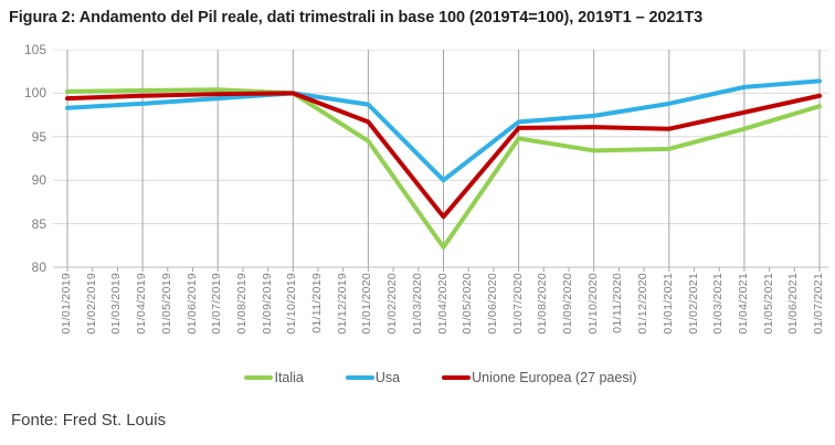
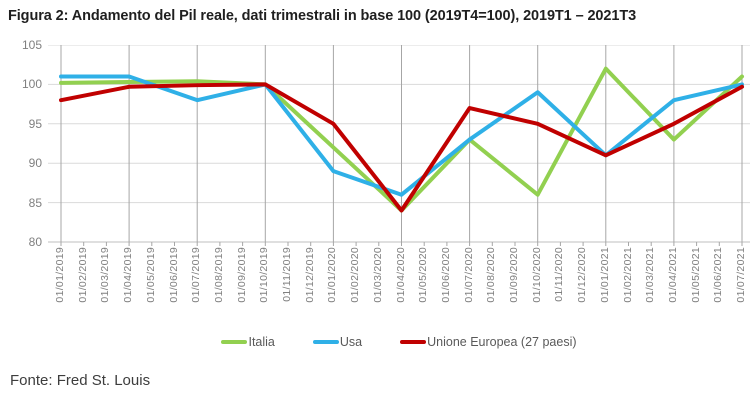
Usa/01/01/2019: 98 -> 101
Unione Europea (27 paesi)/01/01/2019: 99 -> 98
Usa/01/04/2019: 99 -> 101
Usa/01/07/2019: 99 -> 98
Italia/01/01/2020: 94 -> 92
Usa/01/01/2020: 99 -> 89
Unione Europea (27 paesi)/01/01/2020: 97 -> 95
Italia/01/04/2020: 82 -> 84
Usa/01/04/2020: 90 -> 86
Unione Europea (27 paesi)/01/04/2020: 86 -> 84
Italia/01/07/2020: 95 -> 93
Usa/01/07/2020: 97 -> 93
Unione Europea (27 paesi)/01/07/2020: 96 -> 97
Italia/01/10/2020: 93 -> 86
Usa/01/10/2020: 97 -> 99
Unione Europea (27 paesi)/01/10/2020: 96 -> 95
Italia/01/01/2021: 94 -> 102
Usa/01/01/2021: 99 -> 91
Unione Europea (27 paesi)/01/01/2021: 96 -> 91
Italia/01/04/2021: 96 -> 93
Usa/01/04/2021: 101 -> 98
Unione Europea (27 paesi)/01/04/2021: 98 -> 95
Italia/01/07/2021: 98 -> 101
Usa/01/07/2021: 101 -> 100
